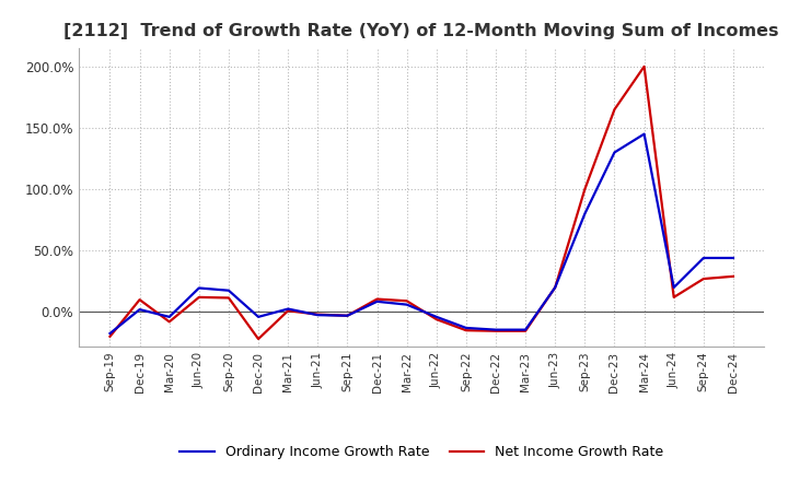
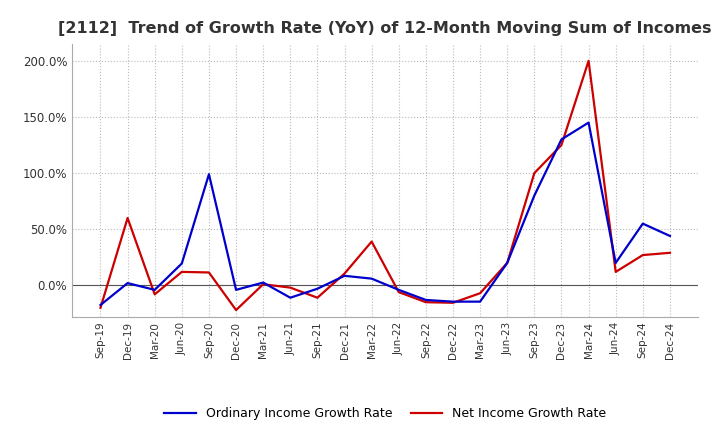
Net Income Growth Rate/Dec-19: 10% -> 60%
Ordinary Income Growth Rate/Sep-20: 17% -> 99%
Ordinary Income Growth Rate/Jun-21: -3% -> -11%
Net Income Growth Rate/Sep-21: -3% -> -11%
Net Income Growth Rate/Mar-22: 9% -> 39%
Net Income Growth Rate/Mar-23: -15% -> -7%
Net Income Growth Rate/Dec-23: 165% -> 125%
Ordinary Income Growth Rate/Sep-24: 44% -> 55%
